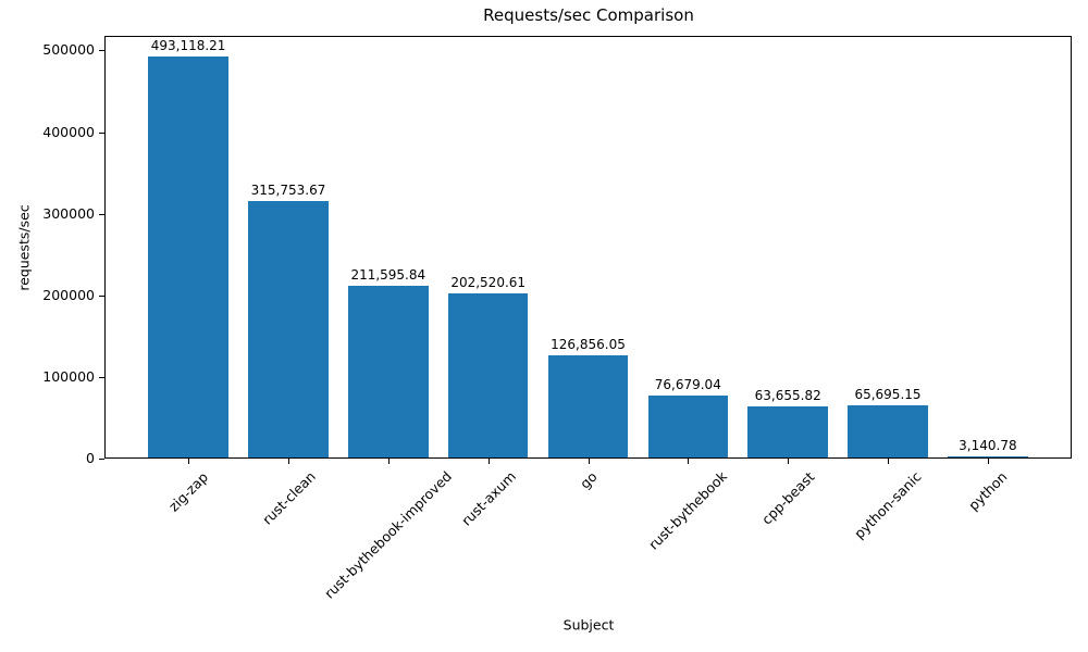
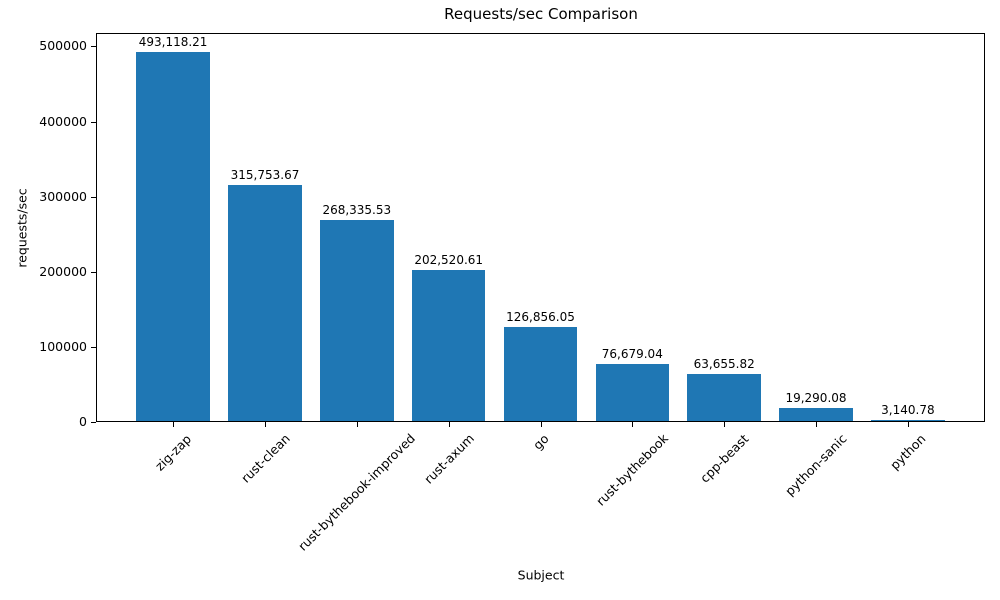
rust-bythebook-improved: 211,595.84 -> 268,335.53
python-sanic: 65,695.15 -> 19,290.08
